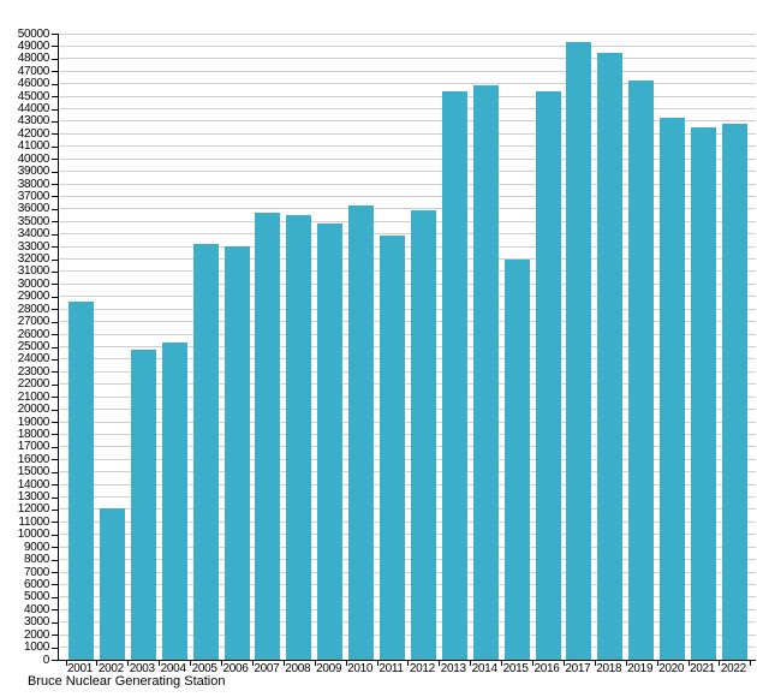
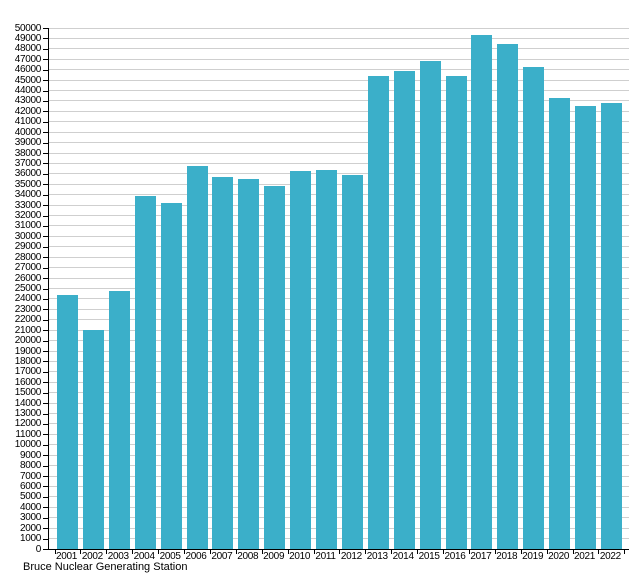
2001: 28600 -> 24400
2002: 12100 -> 21000
2004: 25300 -> 33900
2006: 33000 -> 36800
2011: 33900 -> 36400
2015: 32000 -> 46800
